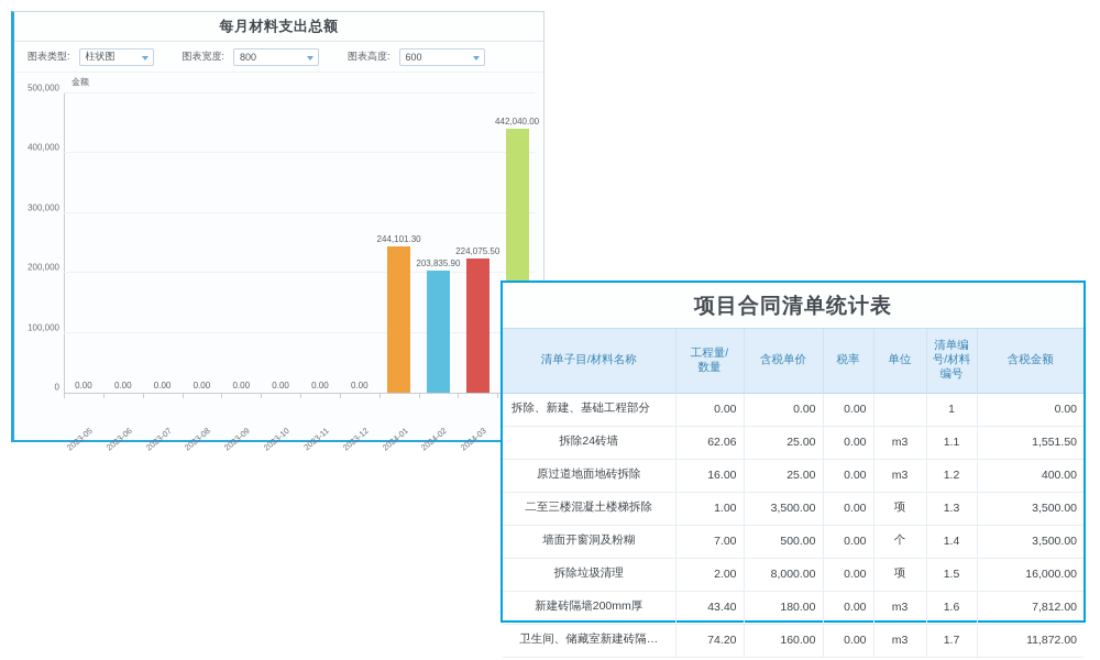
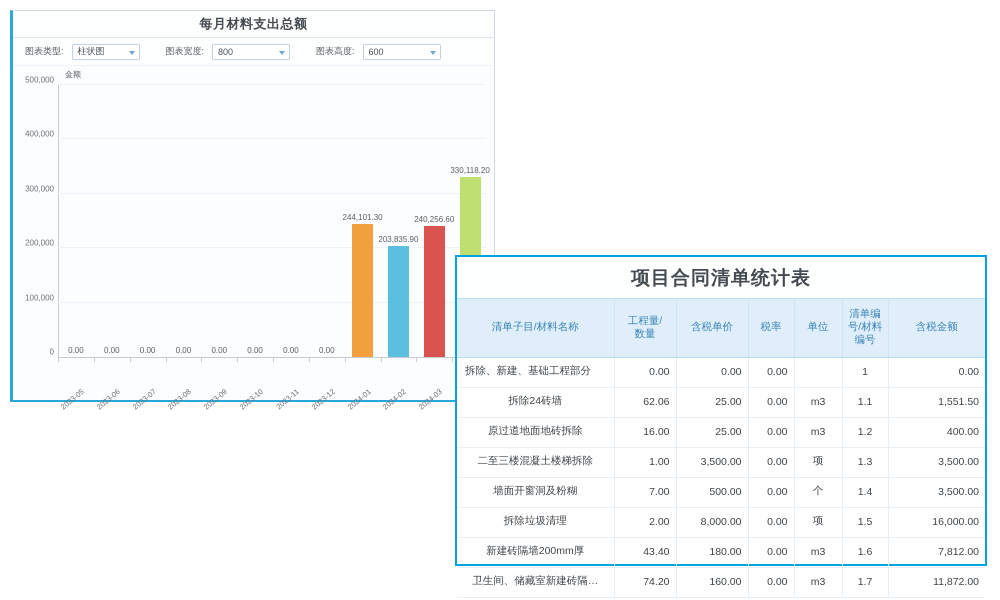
2024-03: 224,075.50 -> 240,256.60
2024-04: 442,040.00 -> 330,118.20
